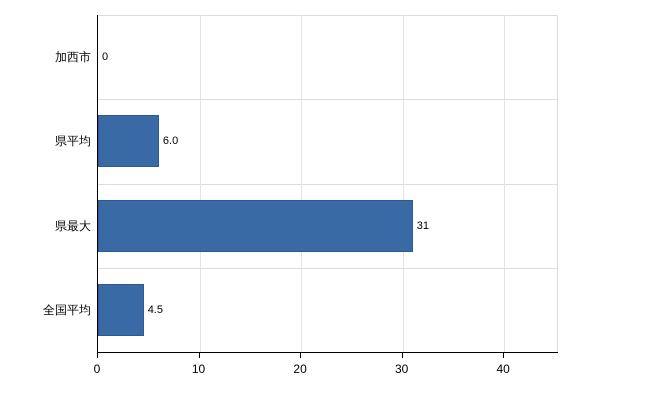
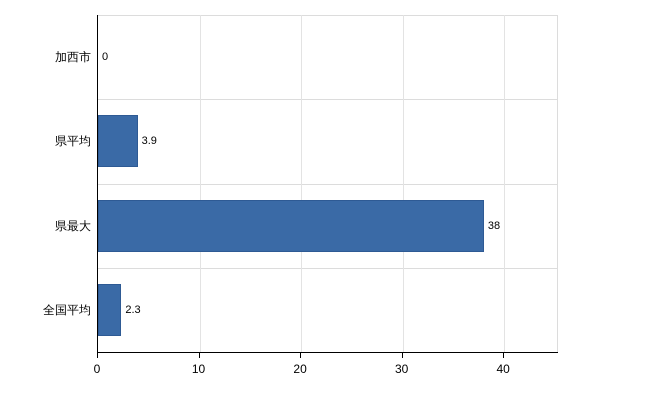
県平均: 6.0 -> 3.9
県最大: 31 -> 38
全国平均: 4.5 -> 2.3
